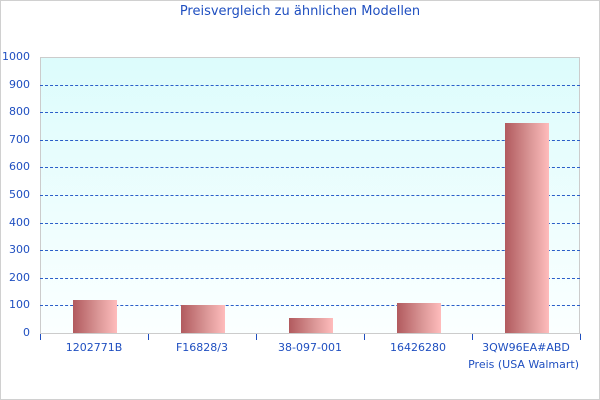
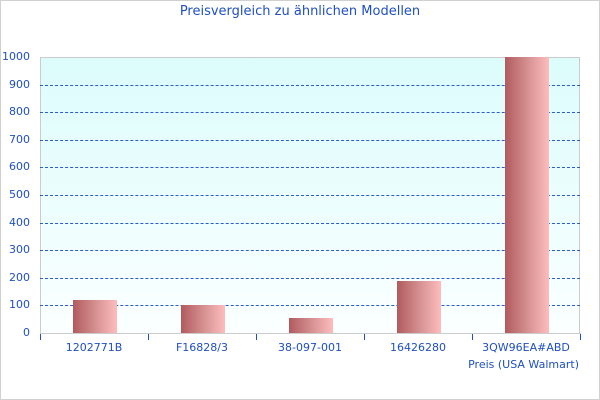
16426280: 110 -> 190
3QW96EA#ABD: 760 -> 1000
